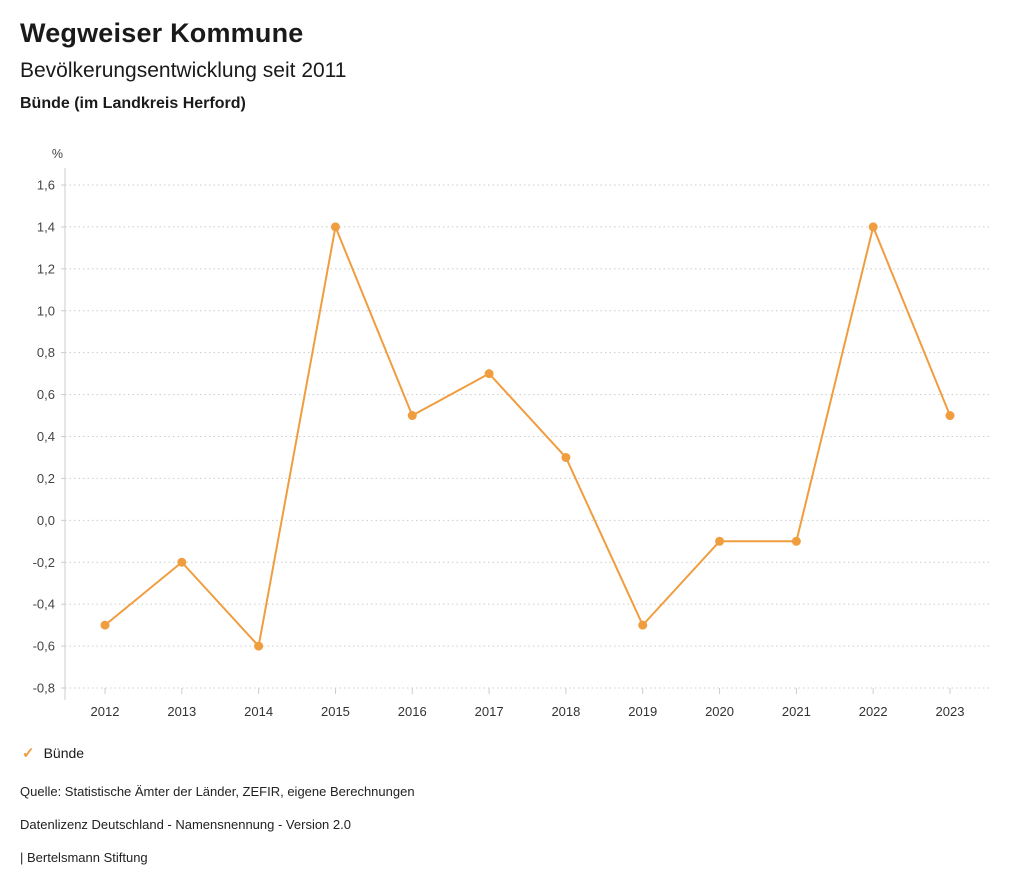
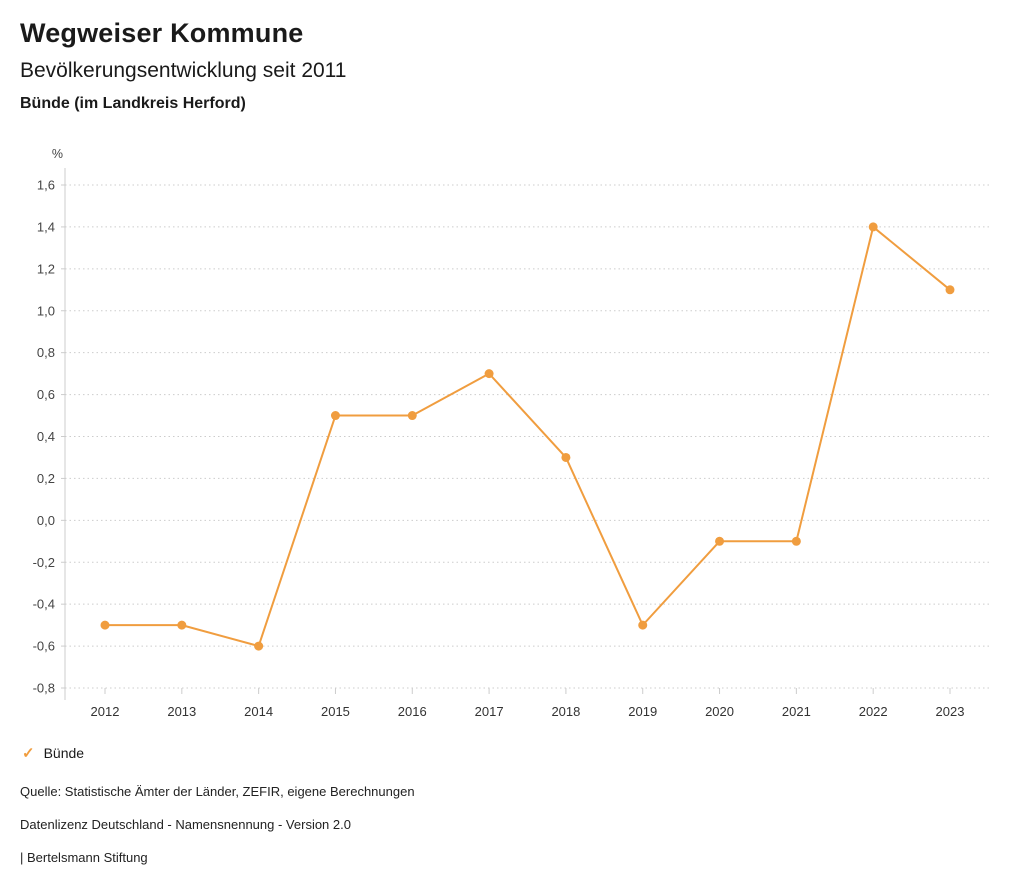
2013: -0,2 -> -0,5
2015: 1,4 -> 0,5
2023: 0,5 -> 1,1
